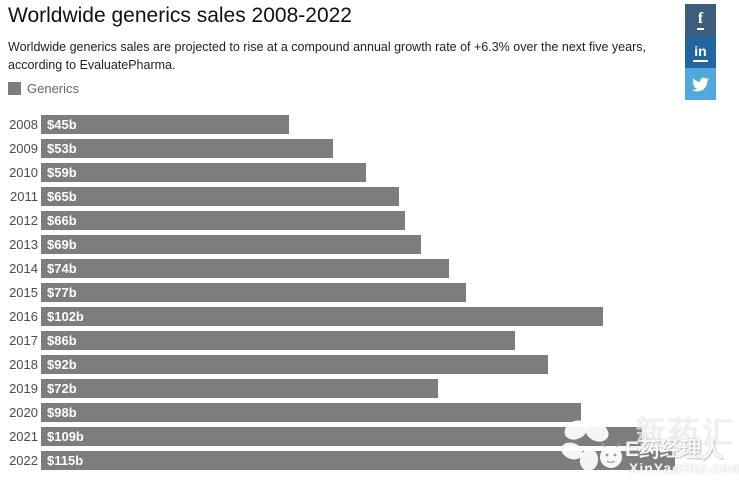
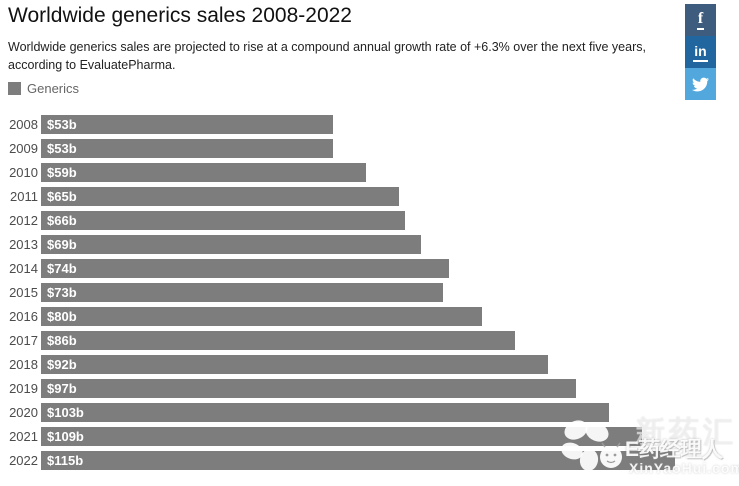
2008: $45b -> $53b
2015: $77b -> $73b
2016: $102b -> $80b
2019: $72b -> $97b
2020: $98b -> $103b
